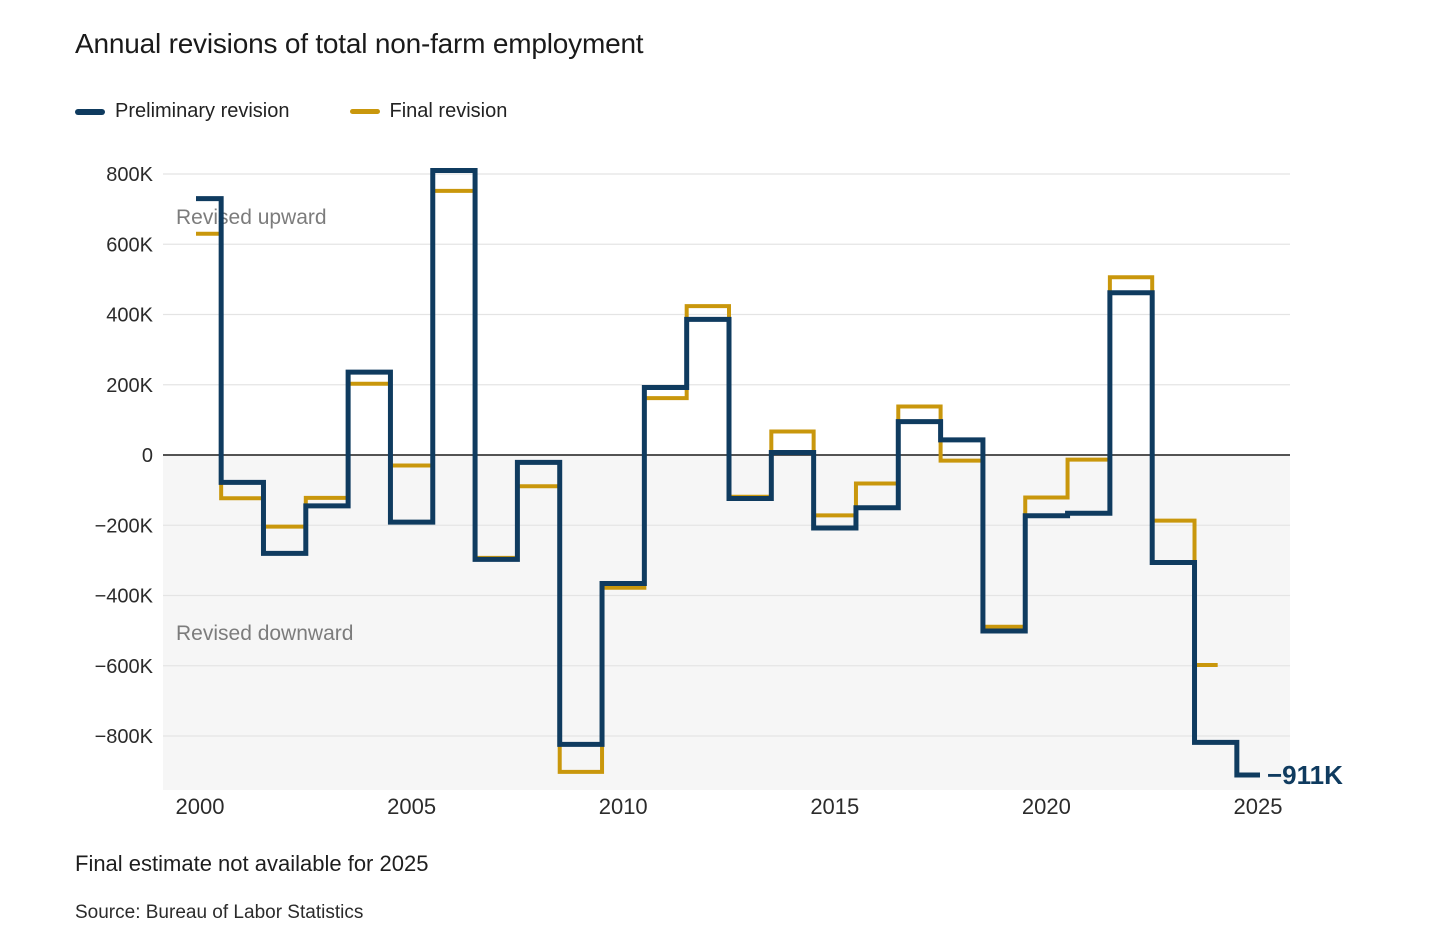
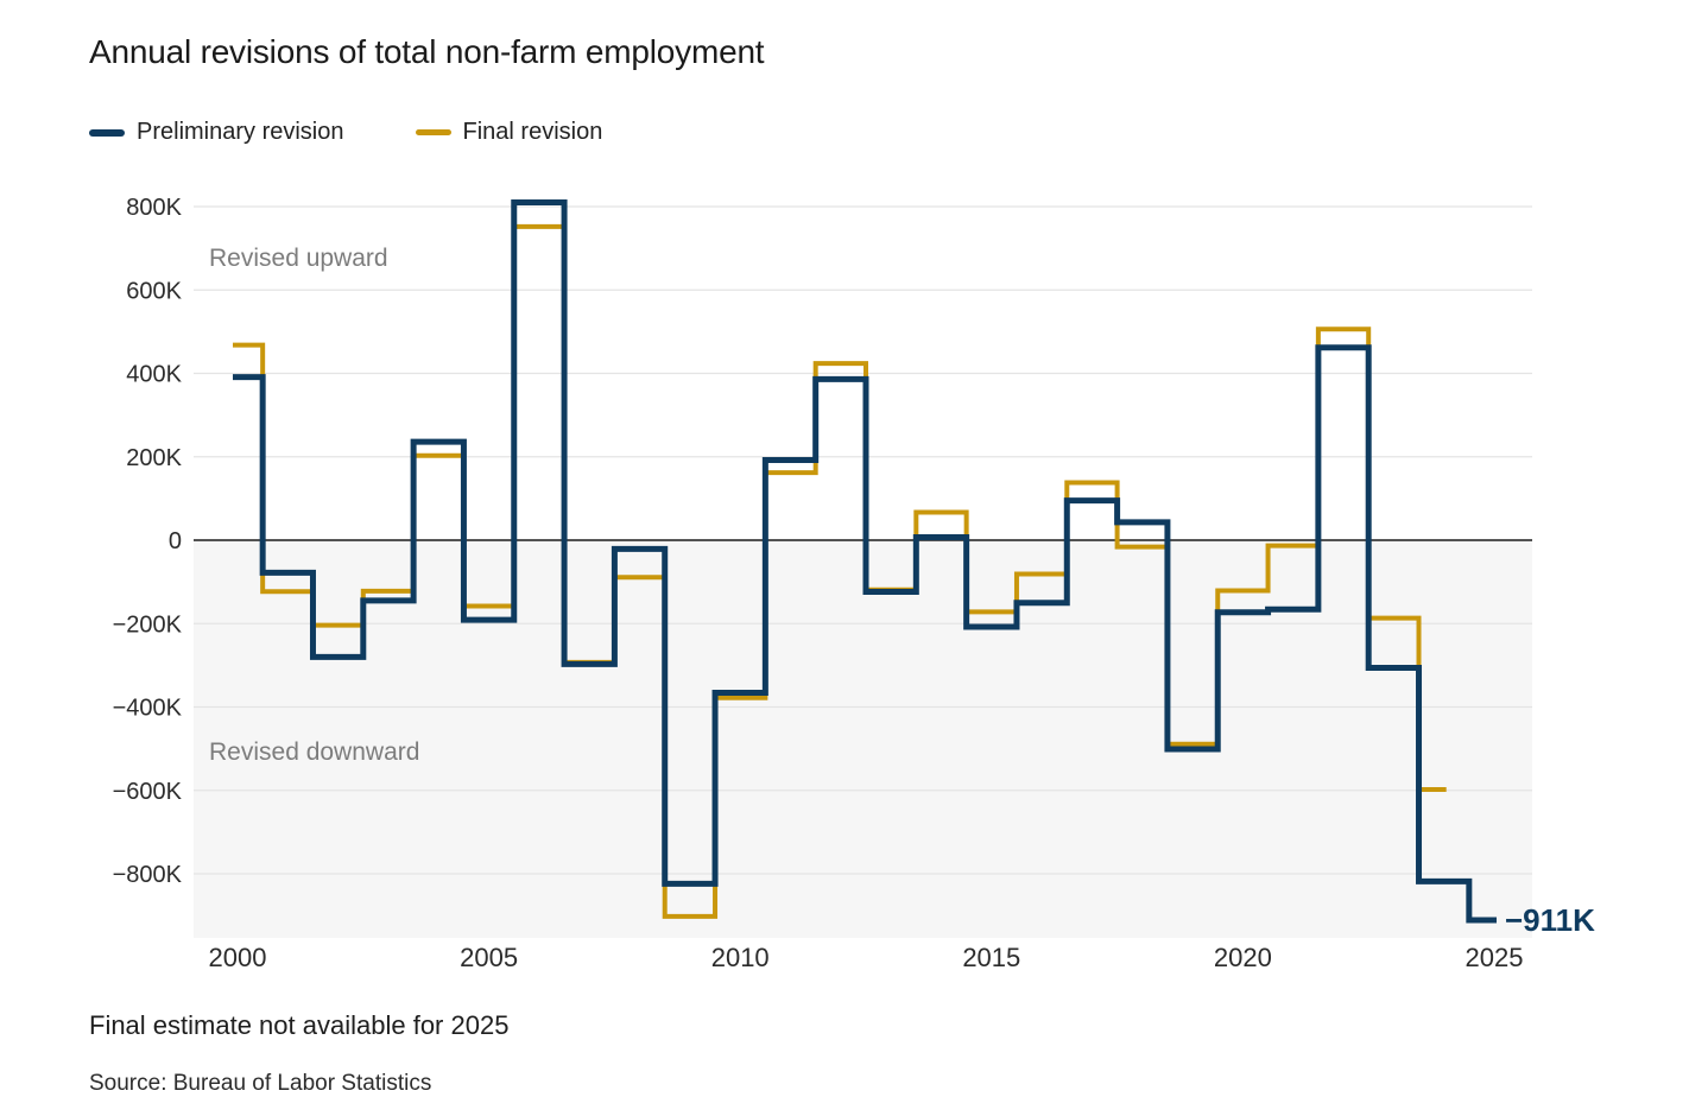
Preliminary revision/2000: 730K -> 390K
Final revision/2000: 630K -> 470K
Final revision/2005: -30K -> -160K
